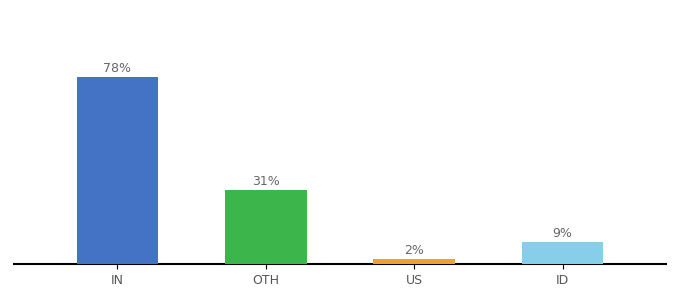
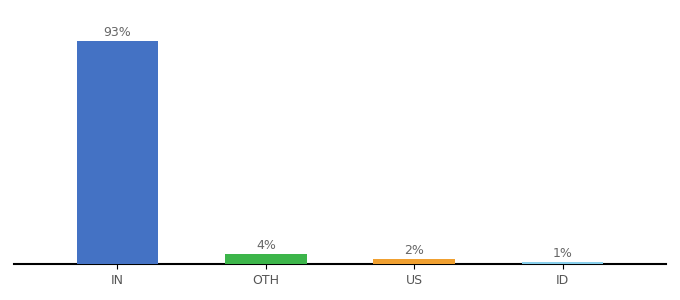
IN: 78% -> 93%
OTH: 31% -> 4%
ID: 9% -> 1%
